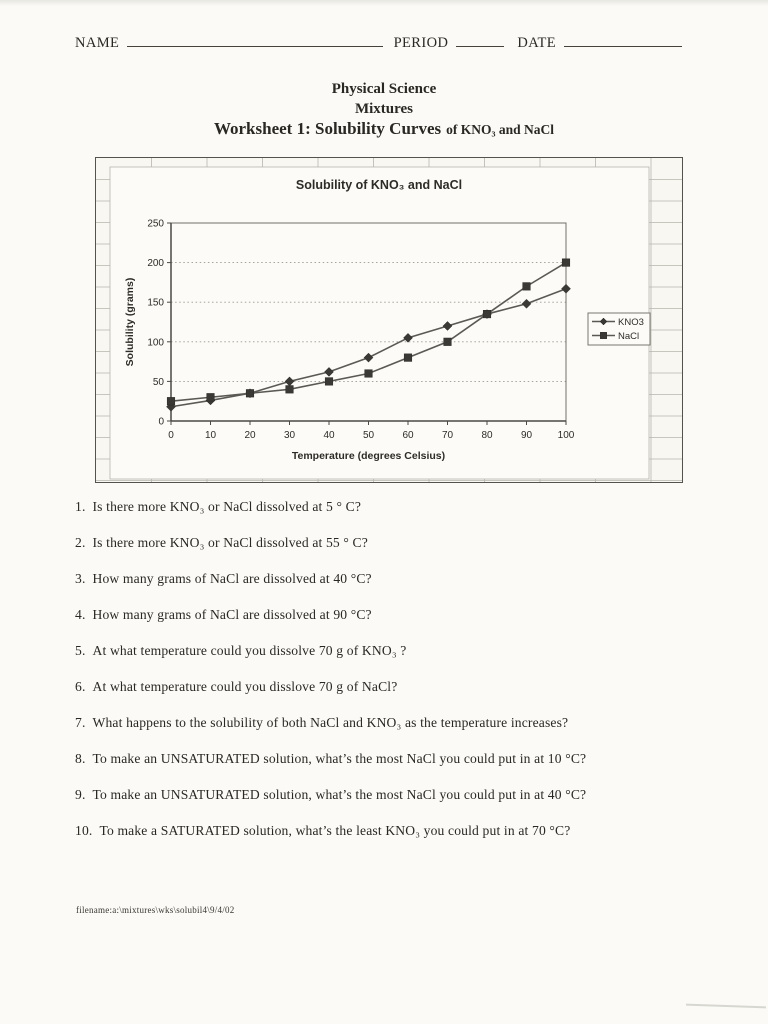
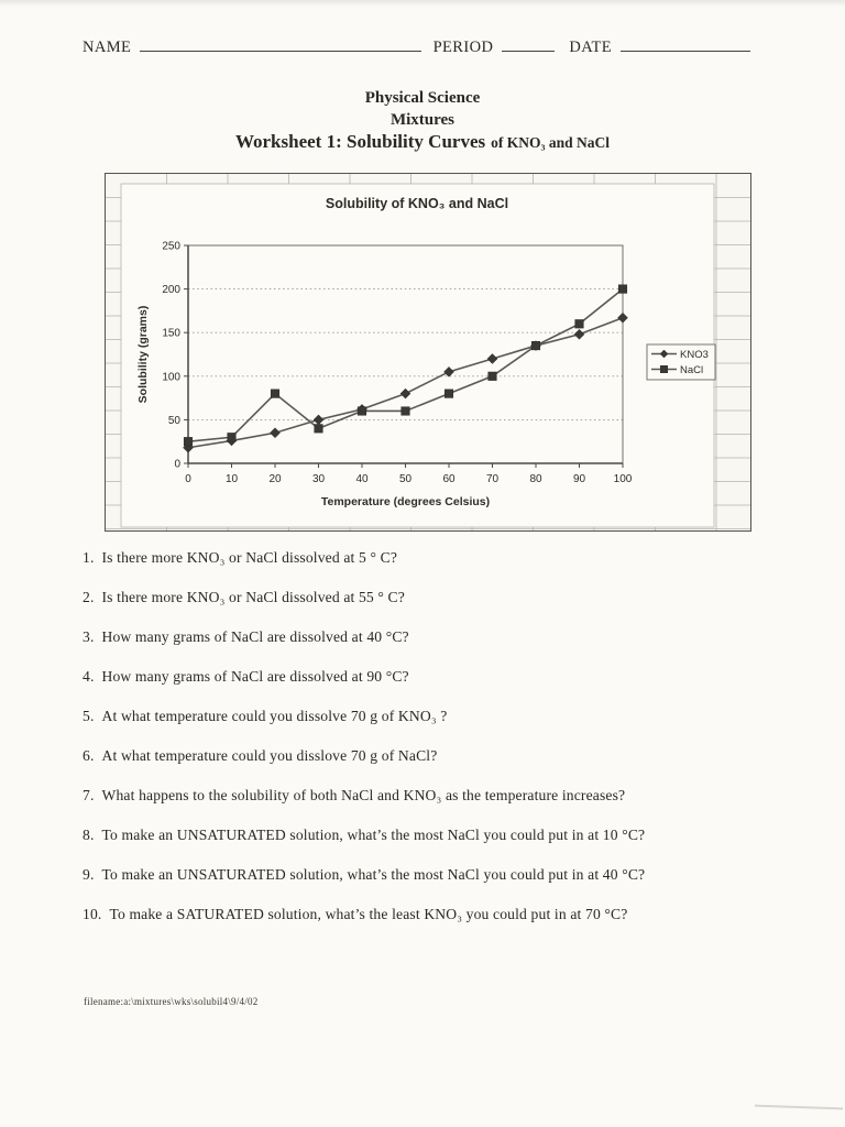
NaCl/20: 40 -> 80
NaCl/40: 50 -> 60
NaCl/90: 170 -> 160
